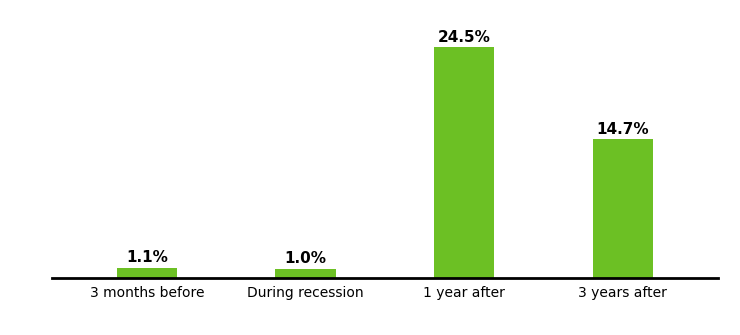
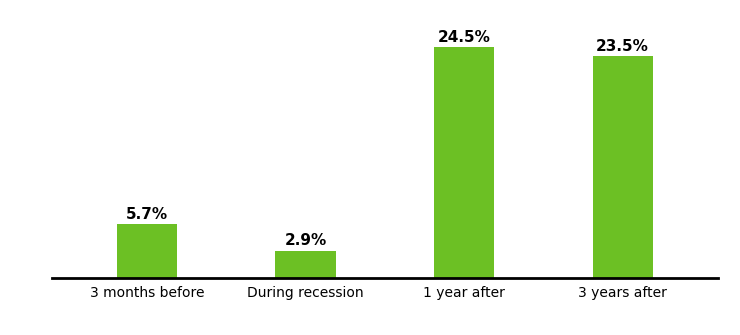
3 months before: 1.1% -> 5.7%
During recession: 1.0% -> 2.9%
3 years after: 14.7% -> 23.5%
